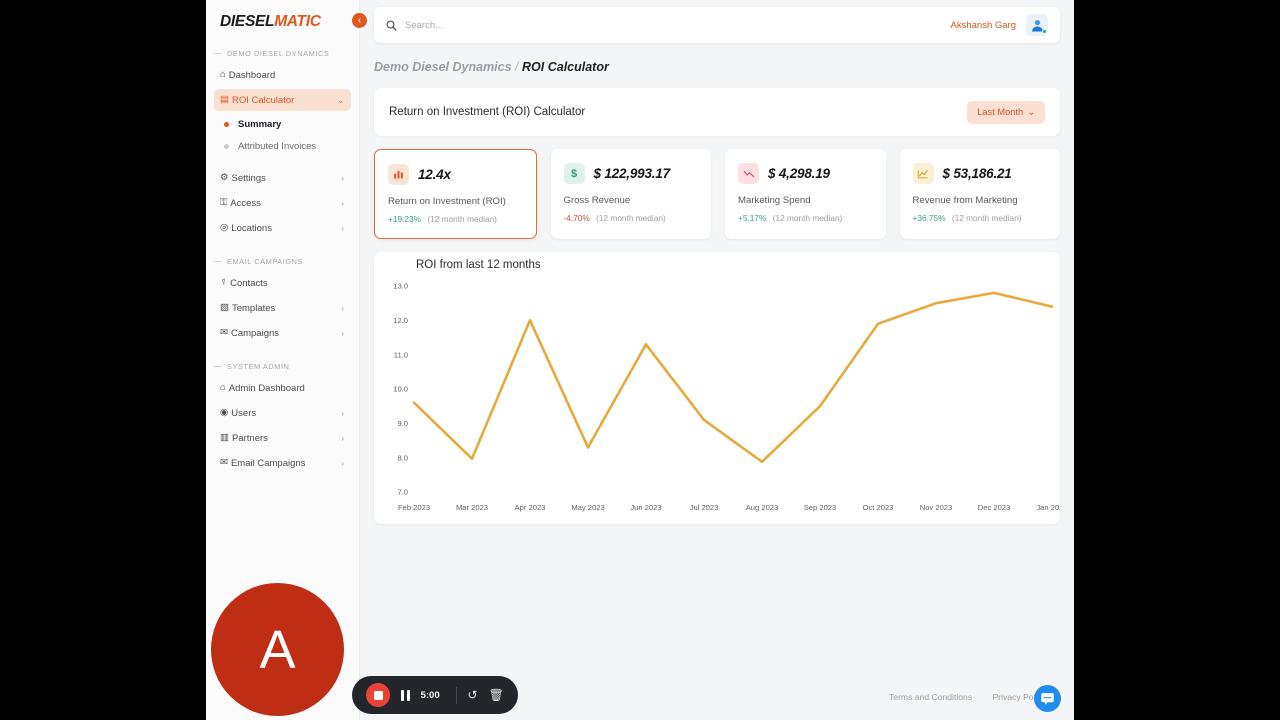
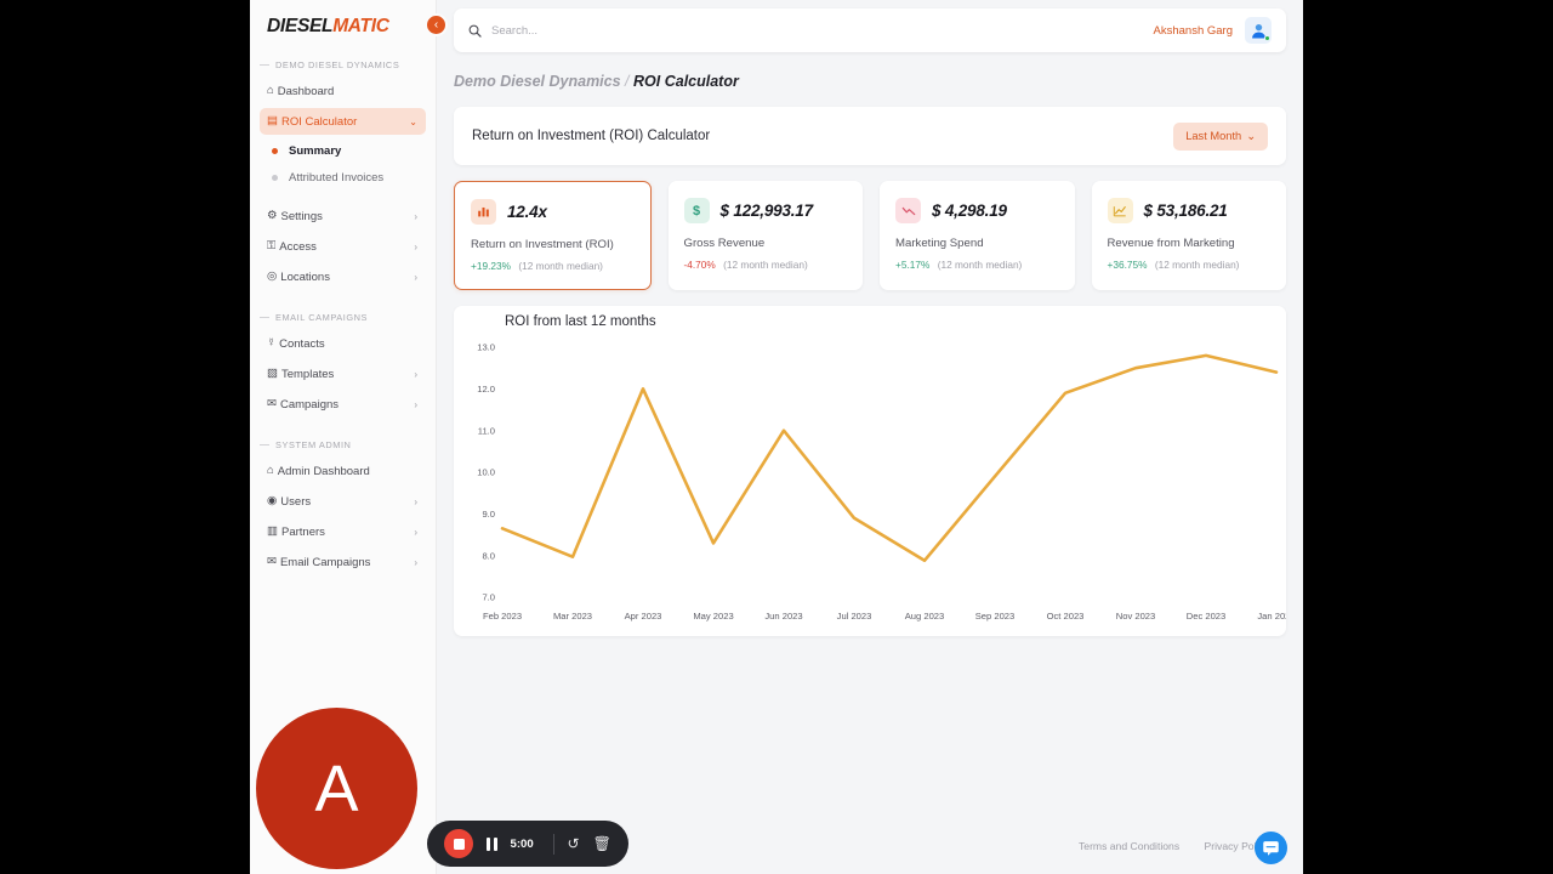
Feb 2023: 9.6 -> 8.7
Jun 2023: 11.3 -> 11.0
Jul 2023: 9.1 -> 8.9
Sep 2023: 9.5 -> 9.9
